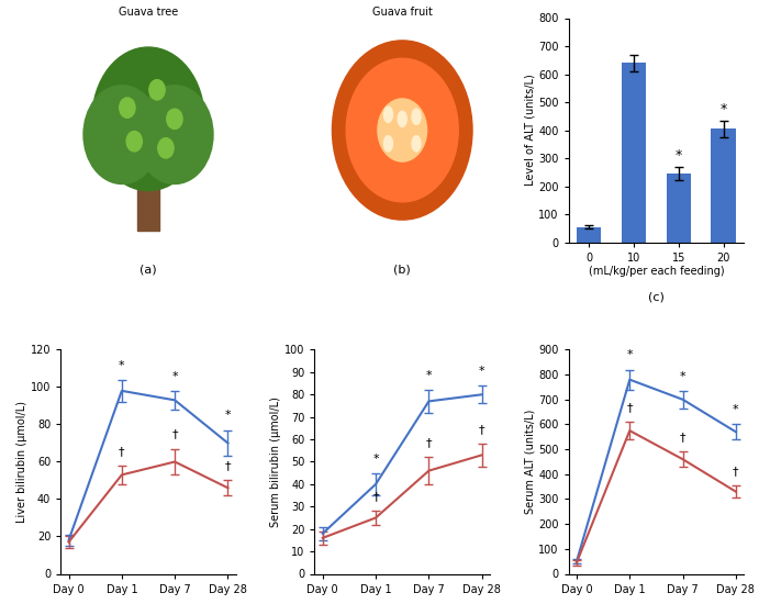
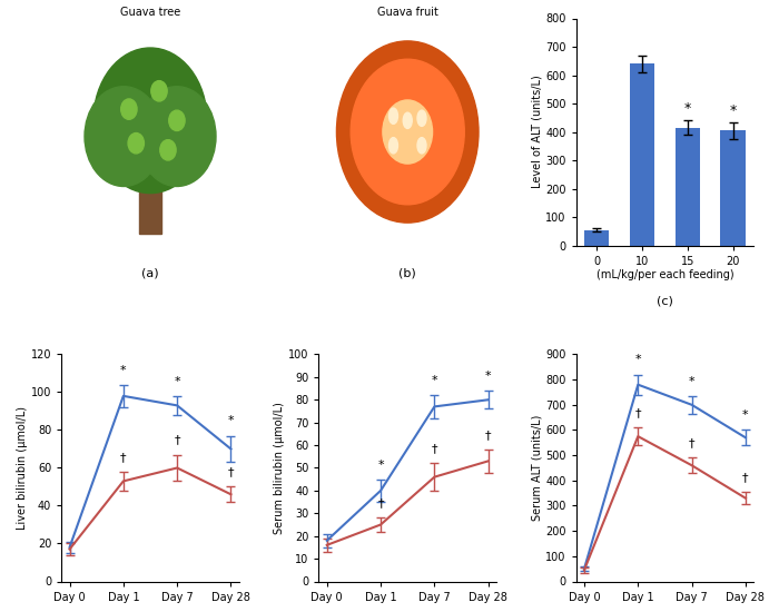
15: 245 -> 415
